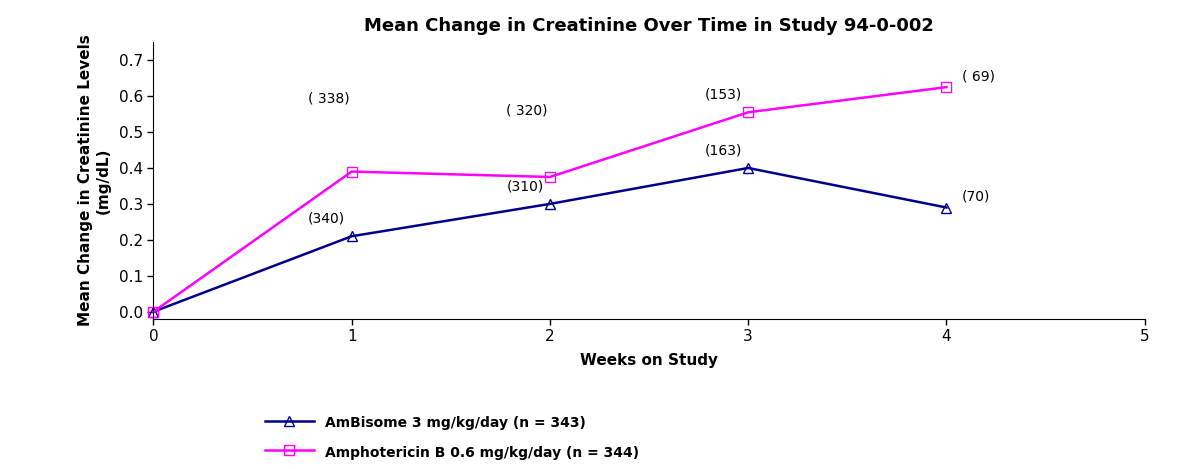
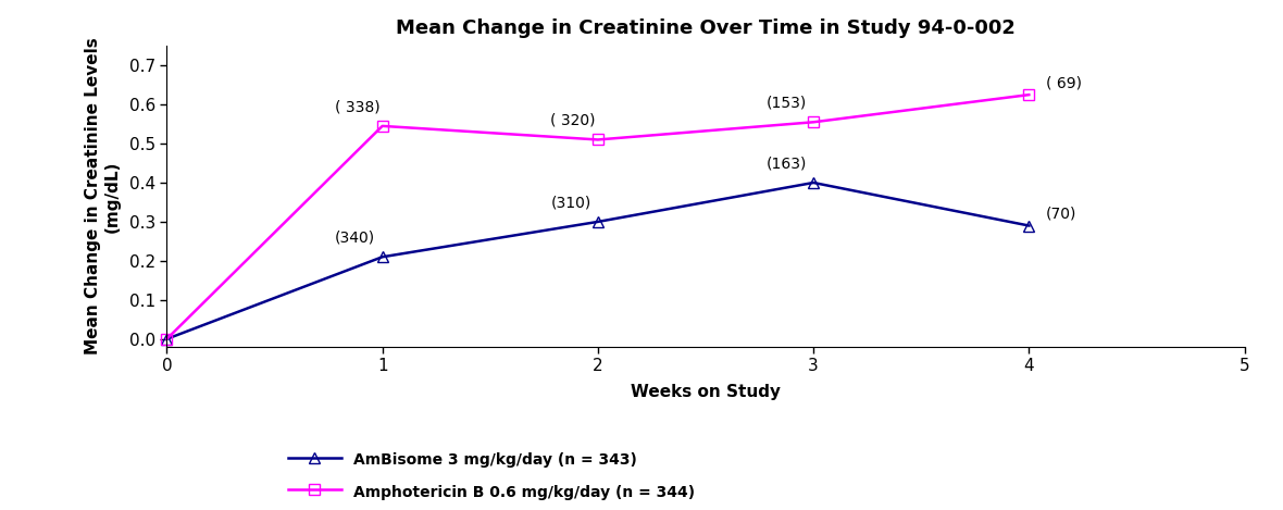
Amphotericin B 0.6 mg/kg/day (n = 344)/1: 0.390 -> 0.545
Amphotericin B 0.6 mg/kg/day (n = 344)/2: 0.375 -> 0.510
